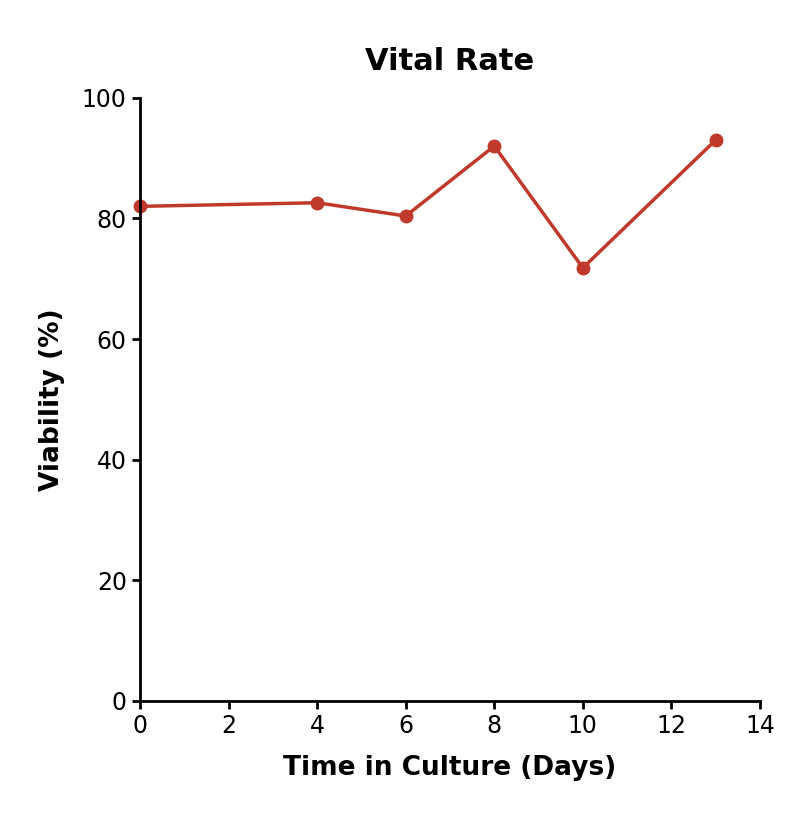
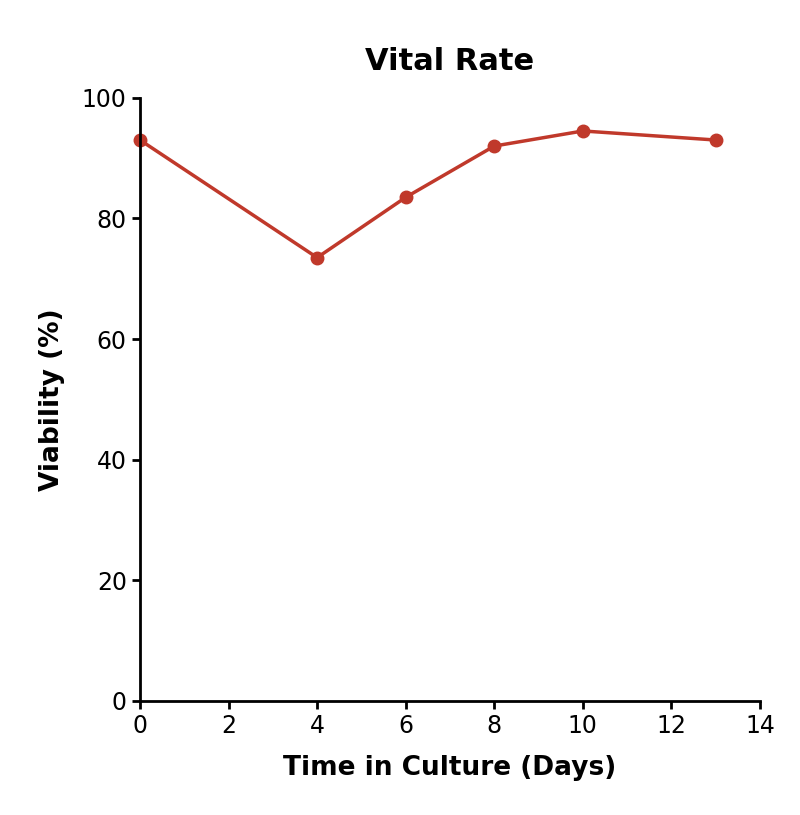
0: 82.0 -> 93.0
4: 82.6 -> 73.5
6: 80.4 -> 83.5
10: 71.8 -> 94.5
